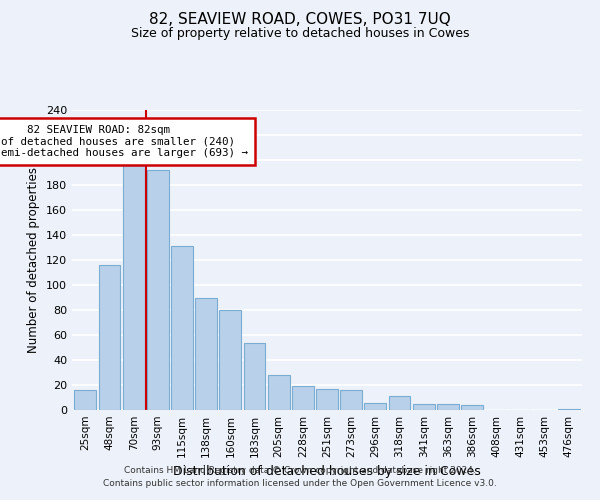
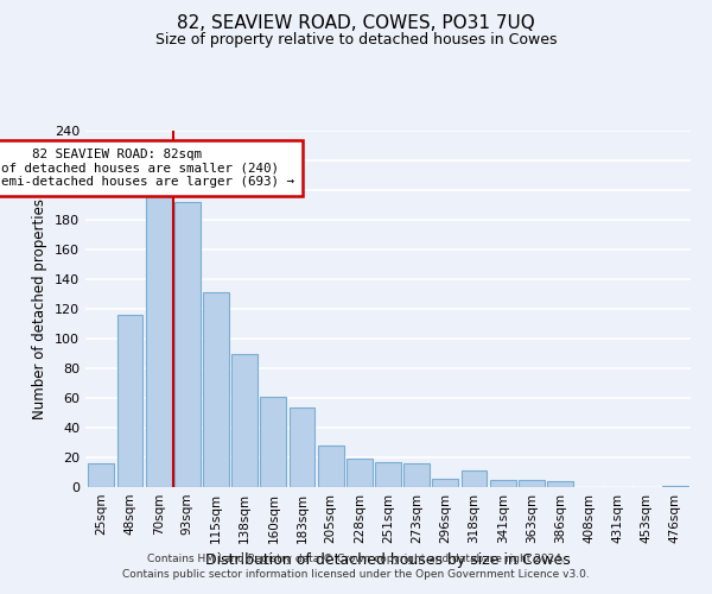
160sqm: 80 -> 61
